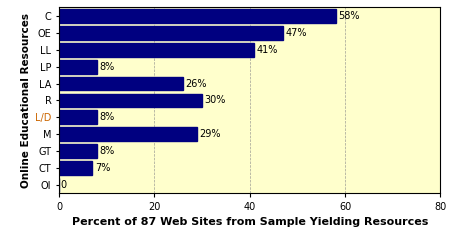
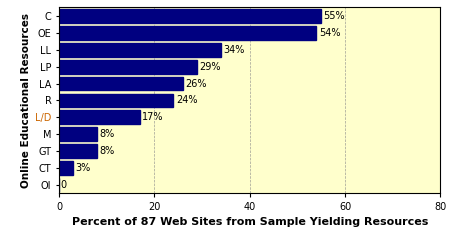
C: 58% -> 55%
OE: 47% -> 54%
LL: 41% -> 34%
LP: 8% -> 29%
R: 30% -> 24%
L/D: 8% -> 17%
M: 29% -> 8%
CT: 7% -> 3%
